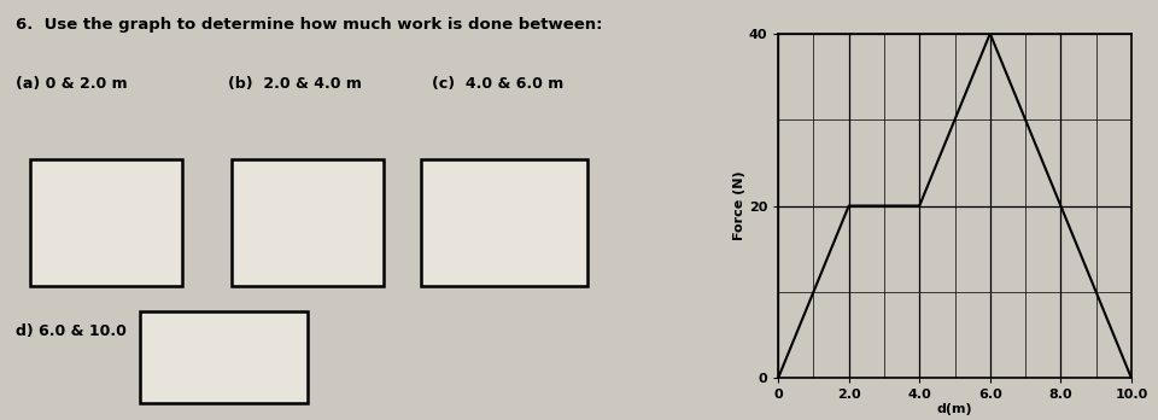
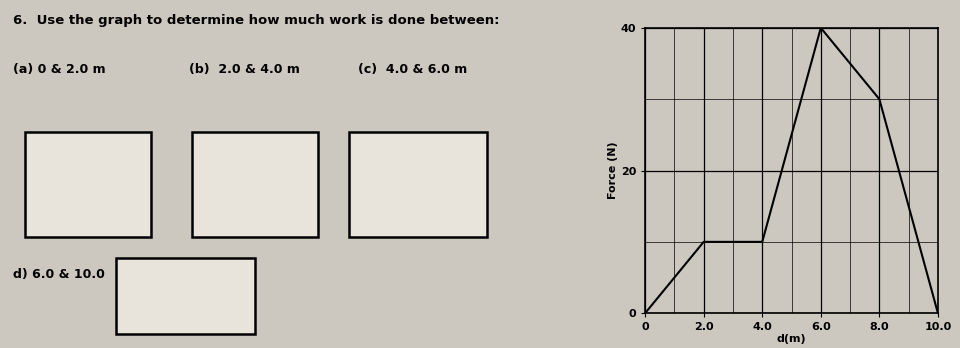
2.0: 20 -> 10
4.0: 20 -> 10
8.0: 20 -> 30
